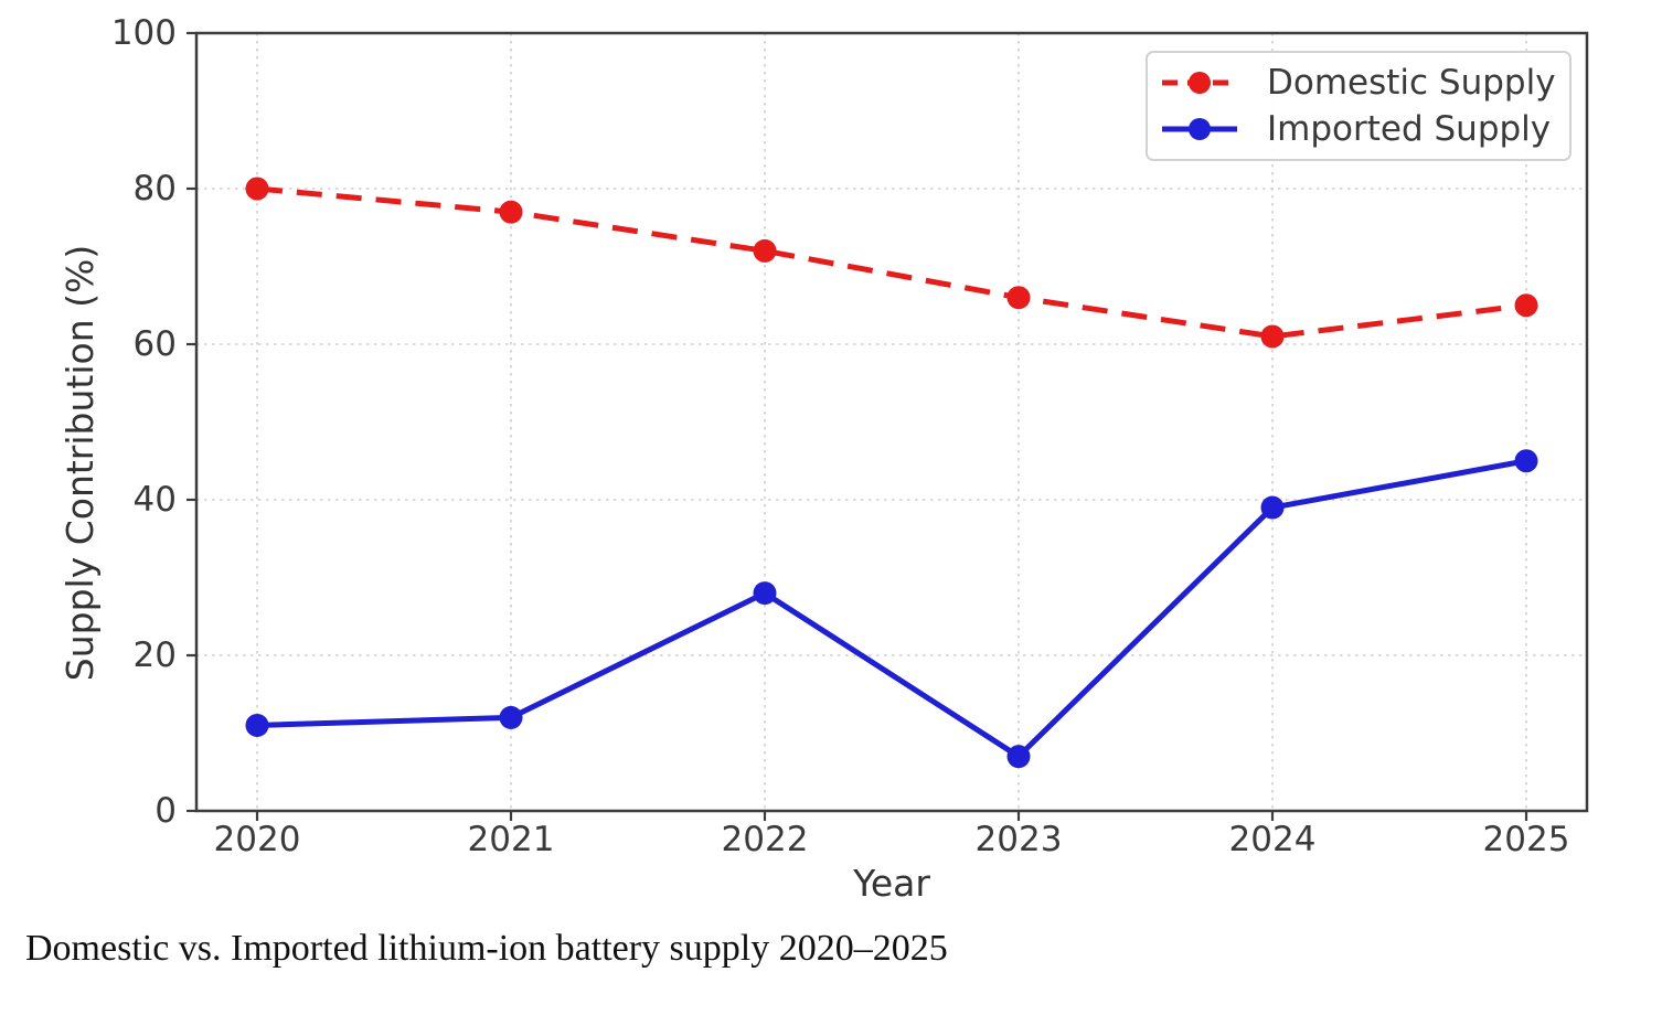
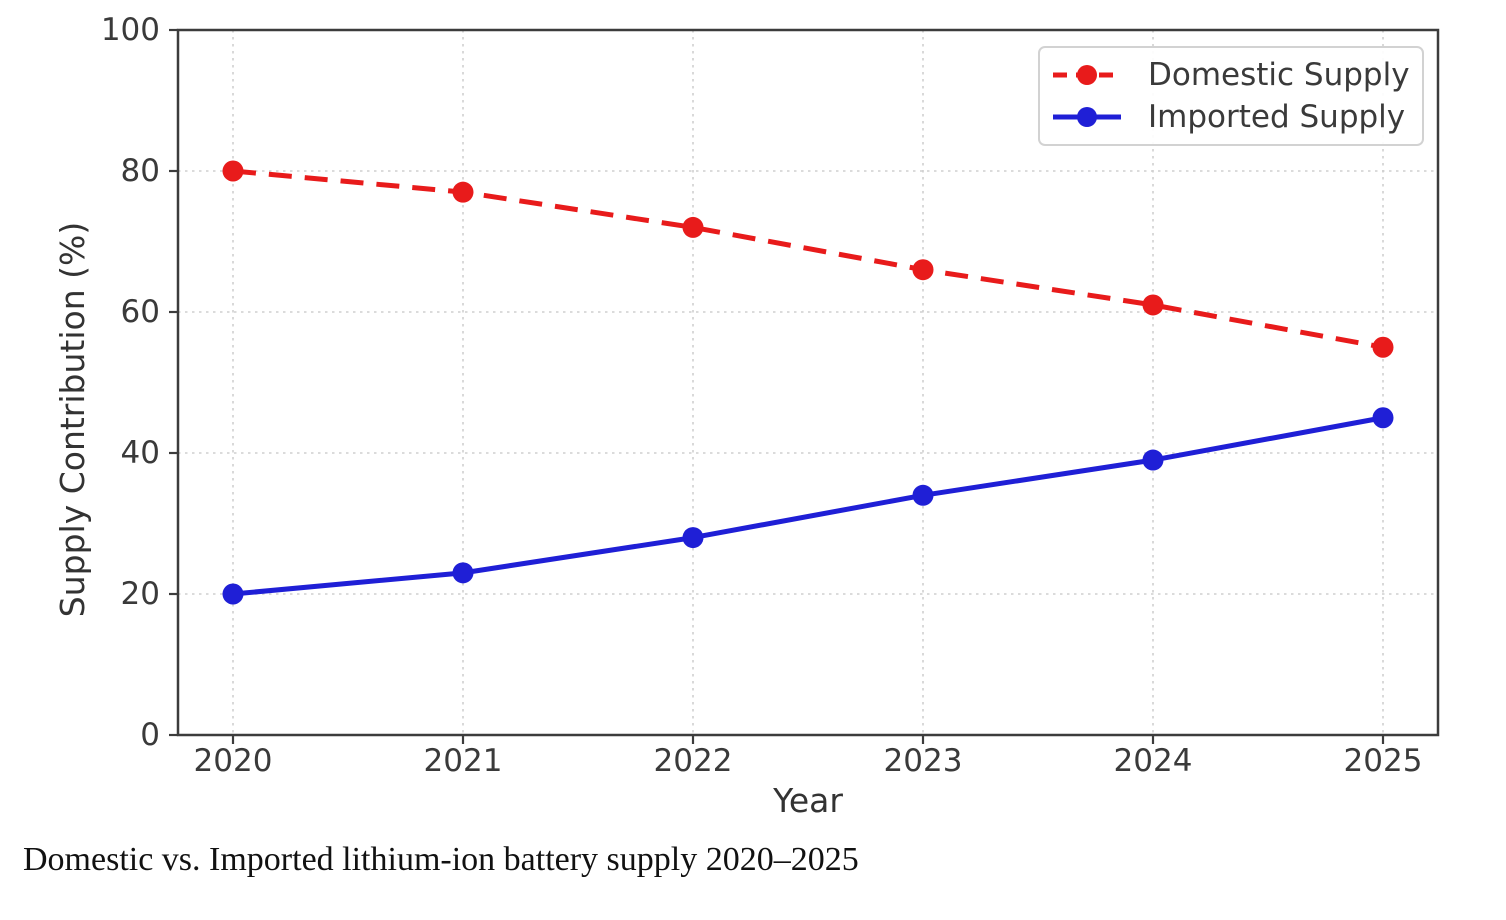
Imported Supply/2020: 11 -> 20
Imported Supply/2021: 12 -> 23
Imported Supply/2023: 7 -> 34
Domestic Supply/2025: 65 -> 55
